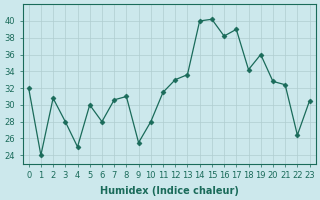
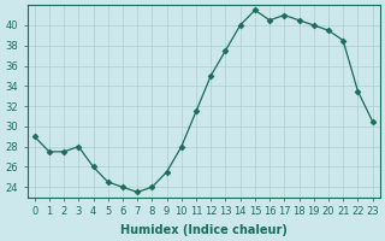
0: 32.0 -> 29.0
1: 24.0 -> 27.5
2: 30.8 -> 27.5
4: 25.0 -> 26.0
5: 30.0 -> 24.5
6: 28.0 -> 24.0
7: 30.6 -> 23.5
8: 31.0 -> 24.0
12: 33.0 -> 35.0
13: 33.6 -> 37.5
15: 40.2 -> 41.5
16: 38.2 -> 40.5
17: 39.0 -> 41.0
18: 34.2 -> 40.5
19: 36.0 -> 40.0
20: 32.8 -> 39.5
21: 32.4 -> 38.5
22: 26.4 -> 33.5
